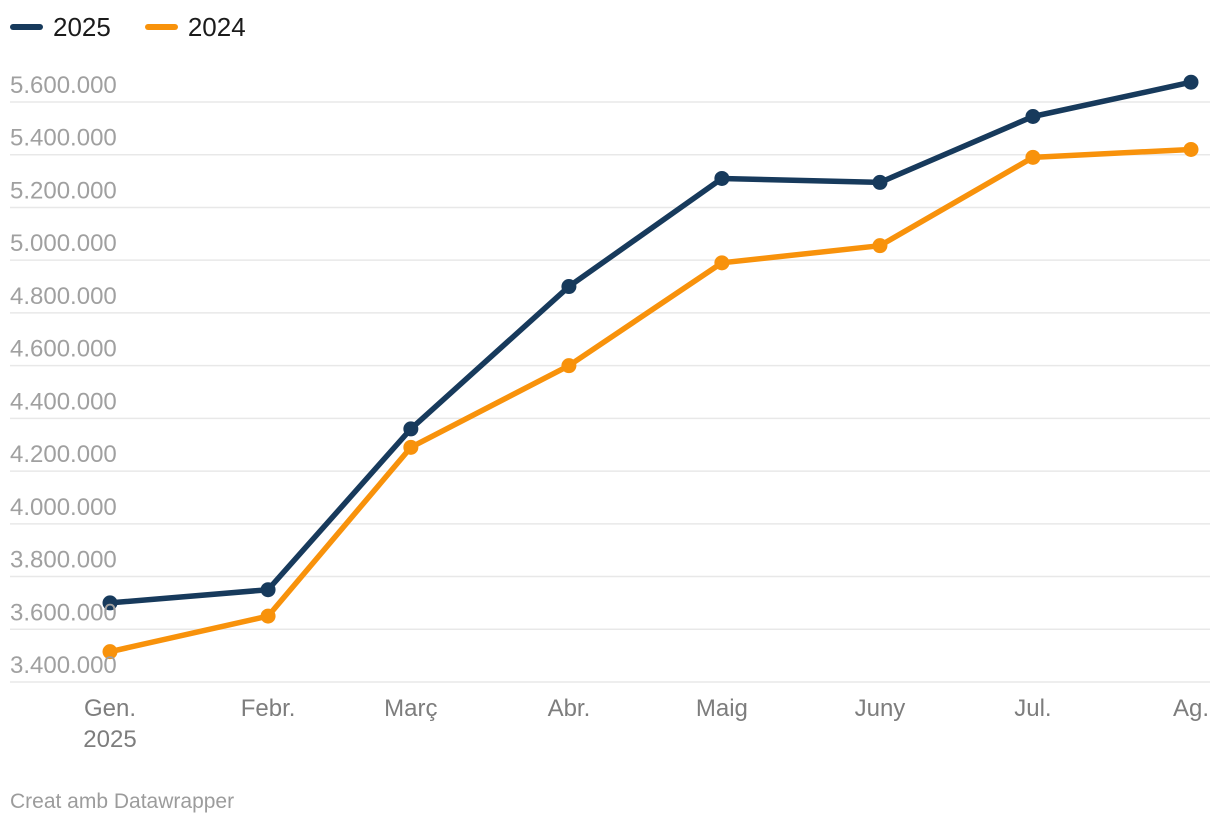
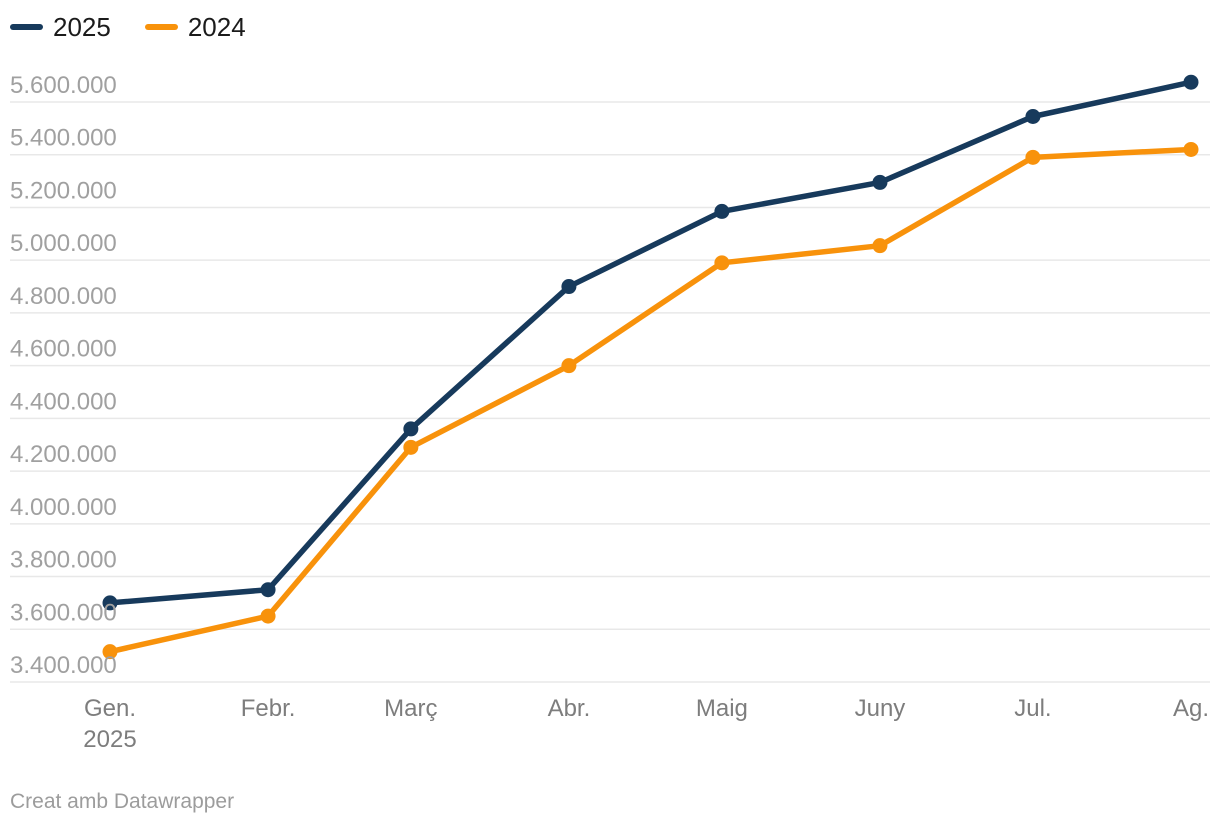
2025/Maig: 5310000 -> 5180000
